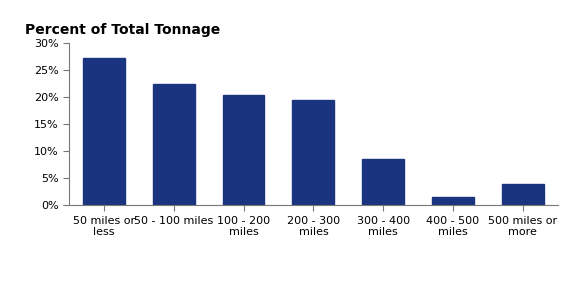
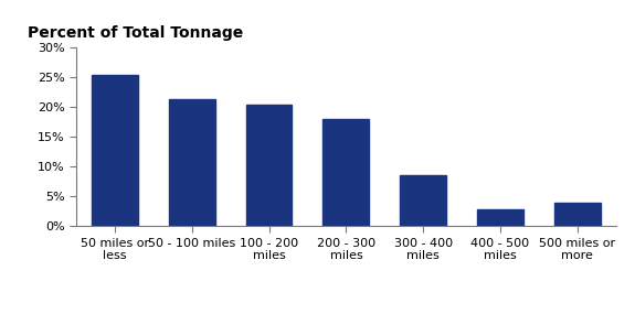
50 miles or less: 27.2% -> 25.3%
50 - 100 miles: 22.4% -> 21.3%
200 - 300 miles: 19.4% -> 18.0%
400 - 500 miles: 1.6% -> 2.8%
